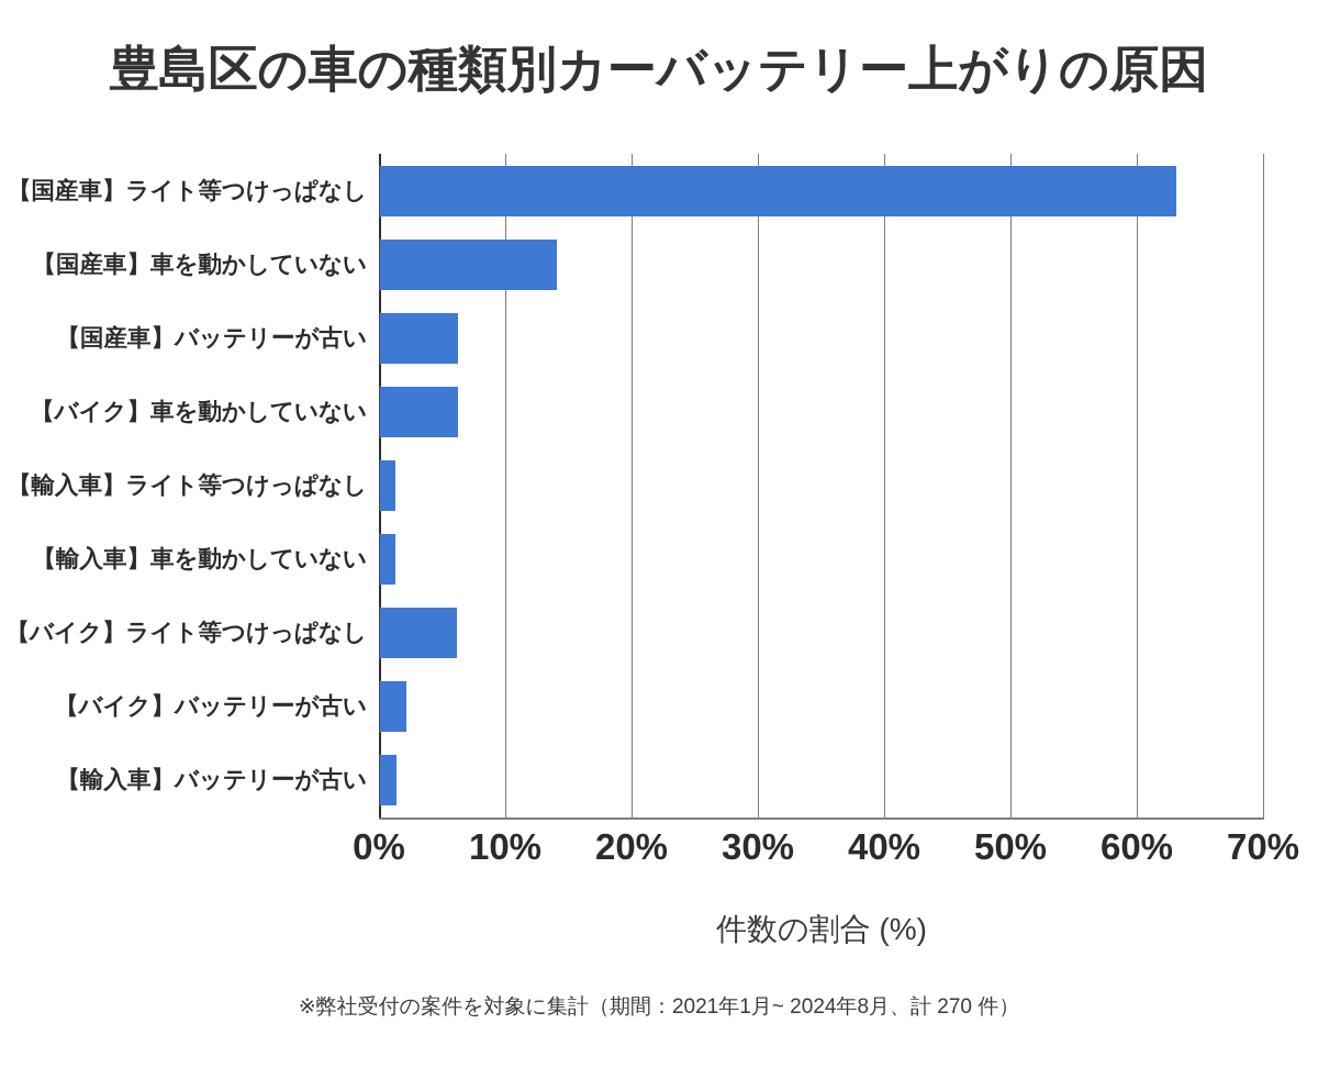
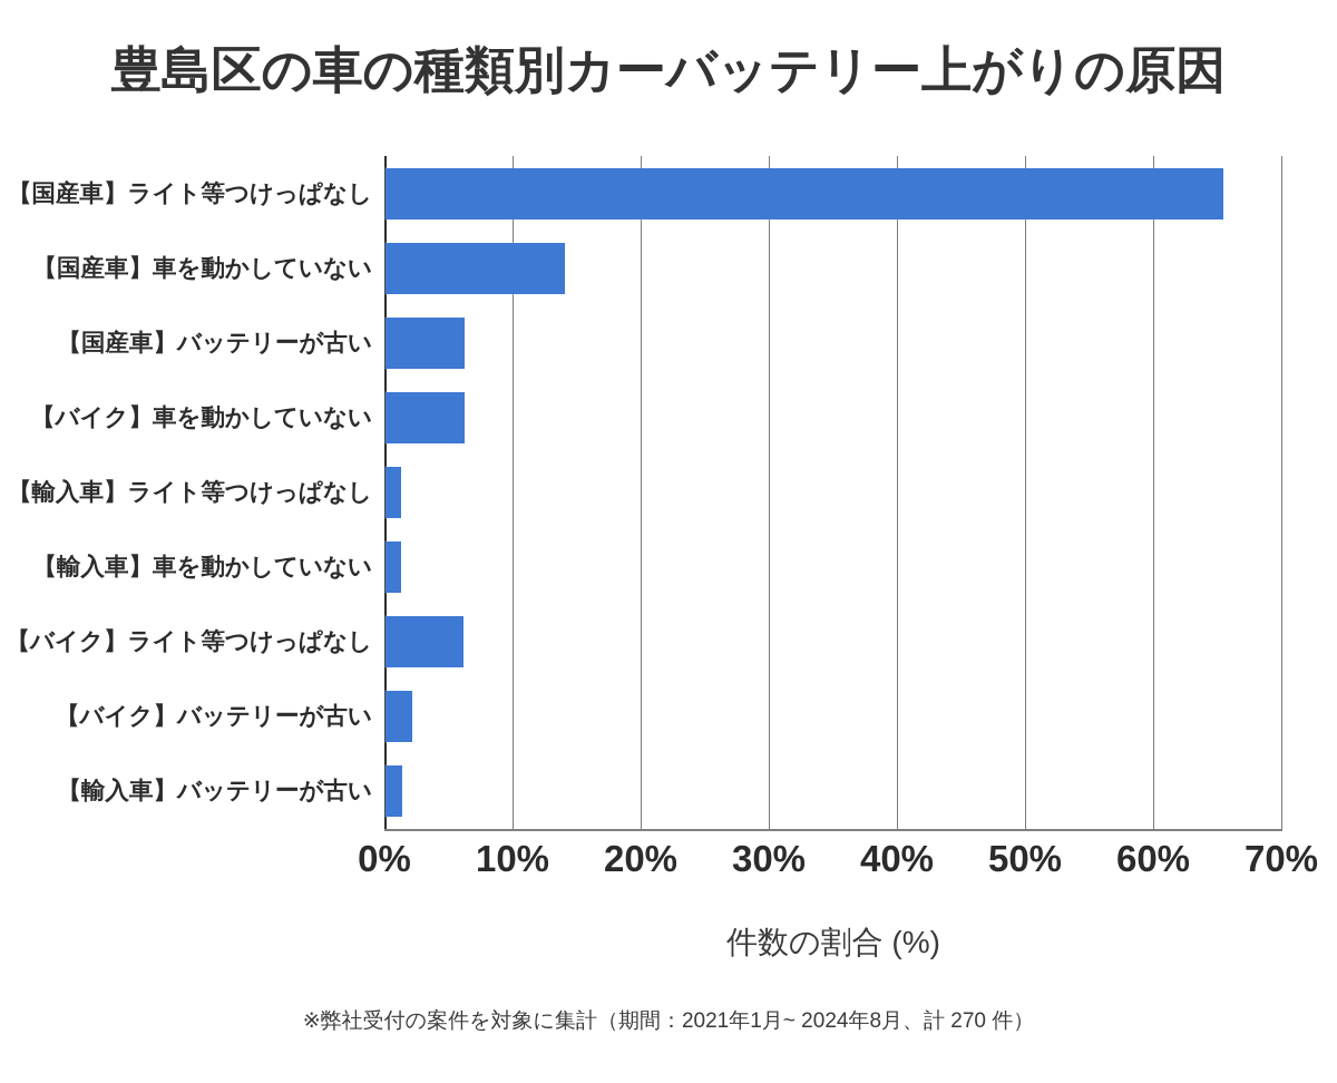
【国産車】ライト等つけっぱなし: 63.0% -> 65.4%
